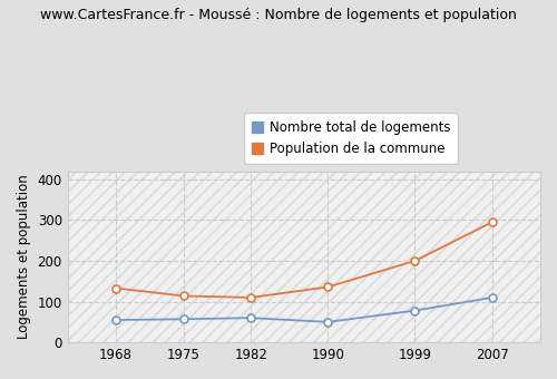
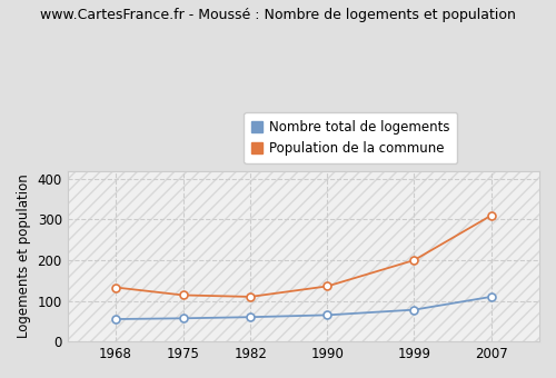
Nombre total de logements/1990: 50 -> 65
Population de la commune/2007: 295 -> 310
